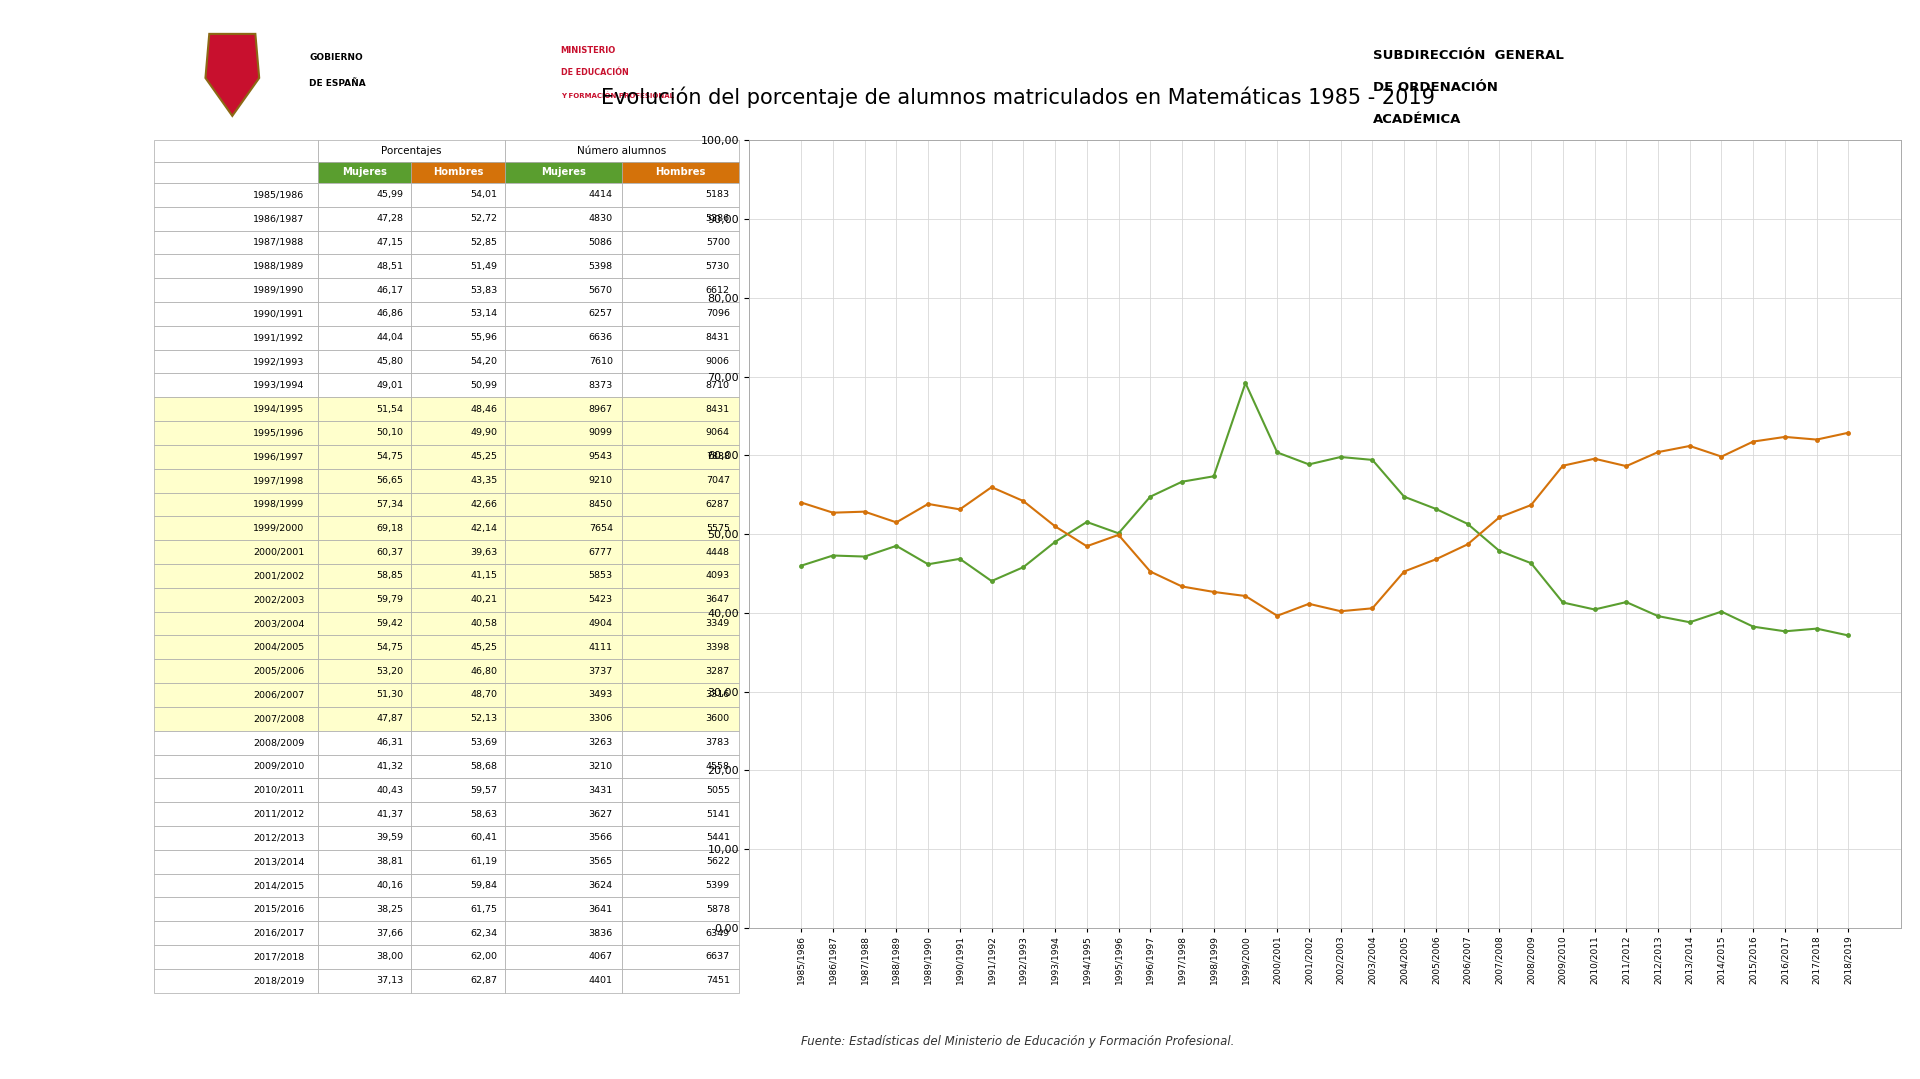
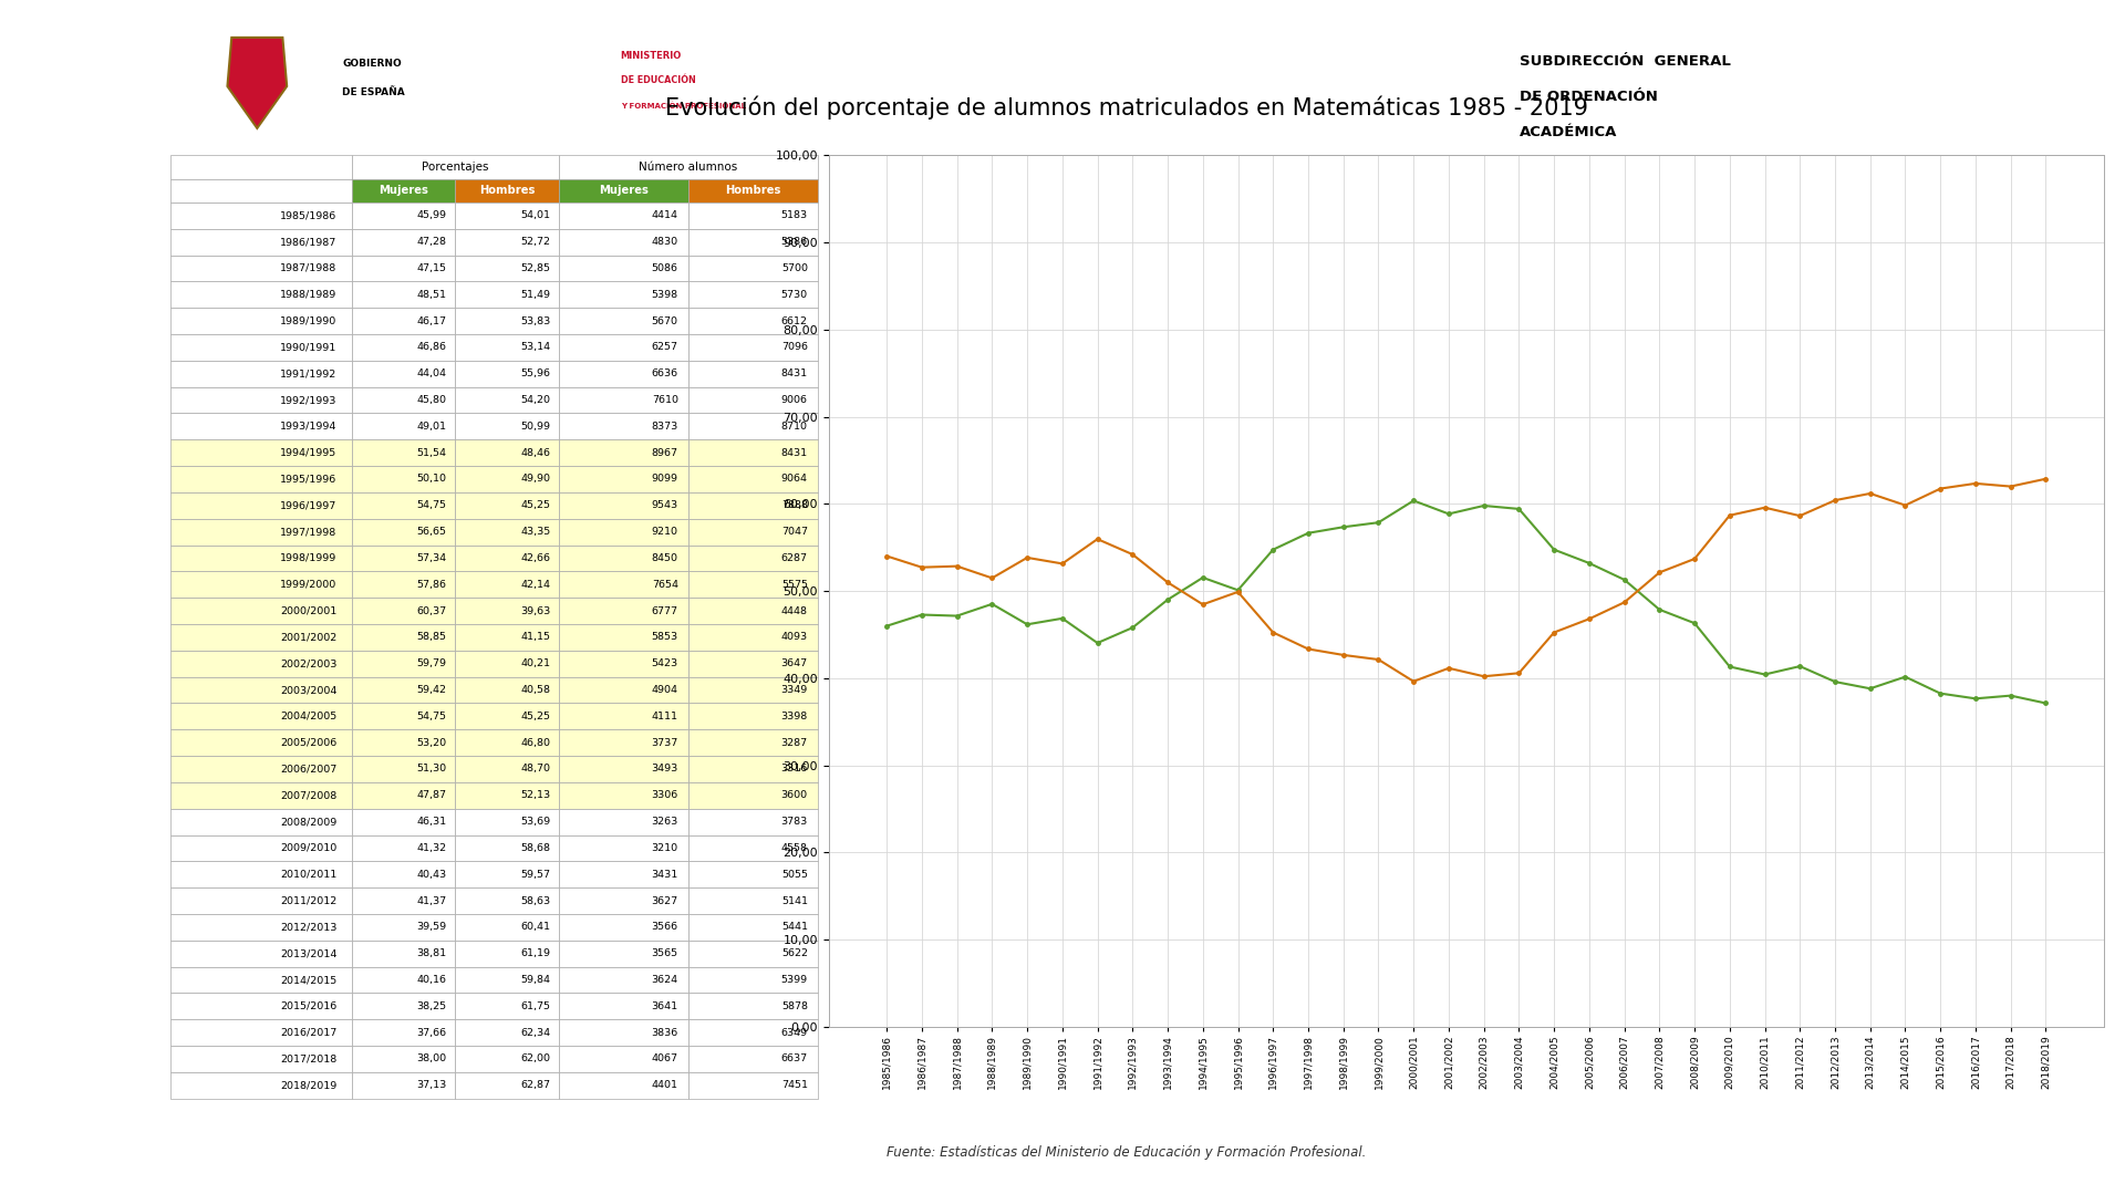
Mujeres/1999/2000: 69,18 -> 57,86
